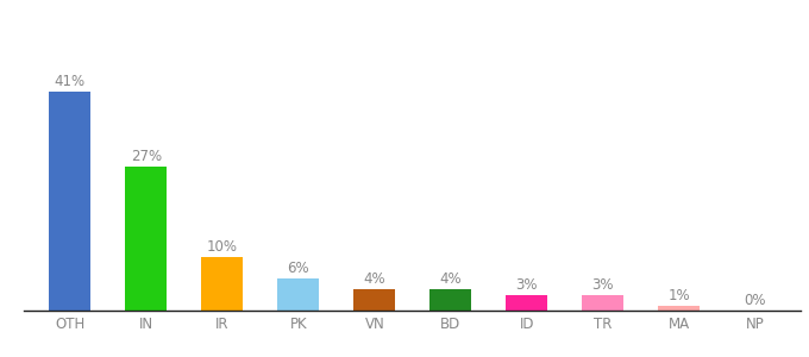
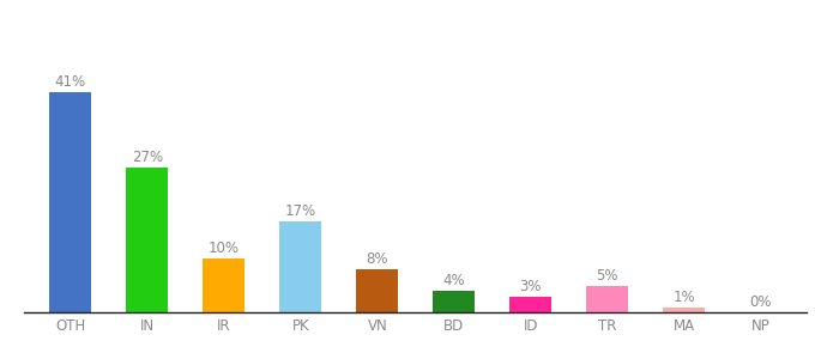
PK: 6% -> 17%
VN: 4% -> 8%
TR: 3% -> 5%
